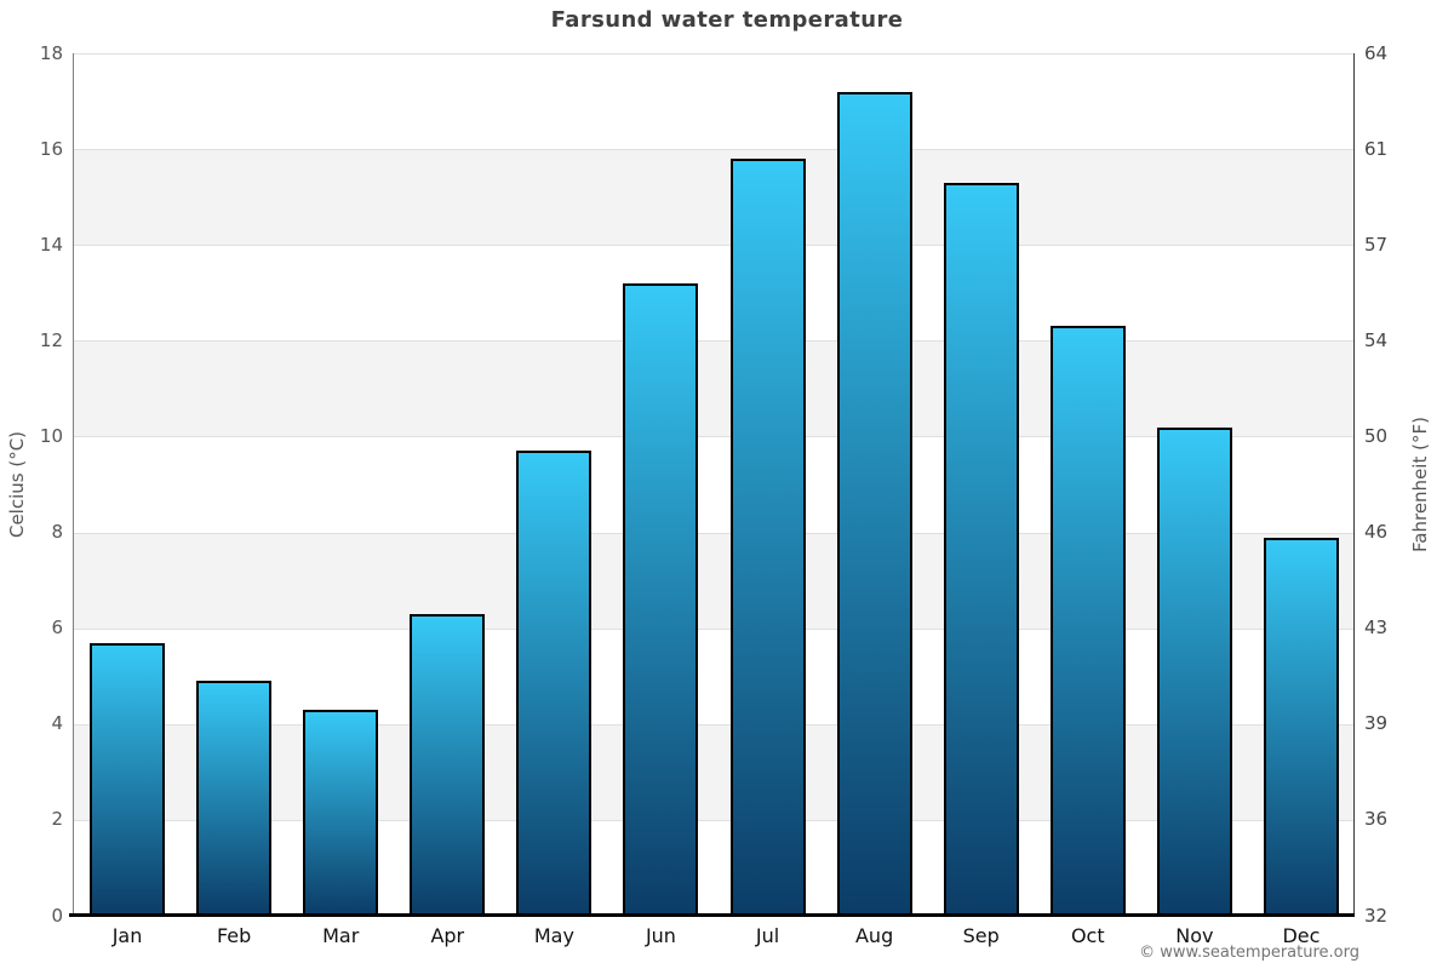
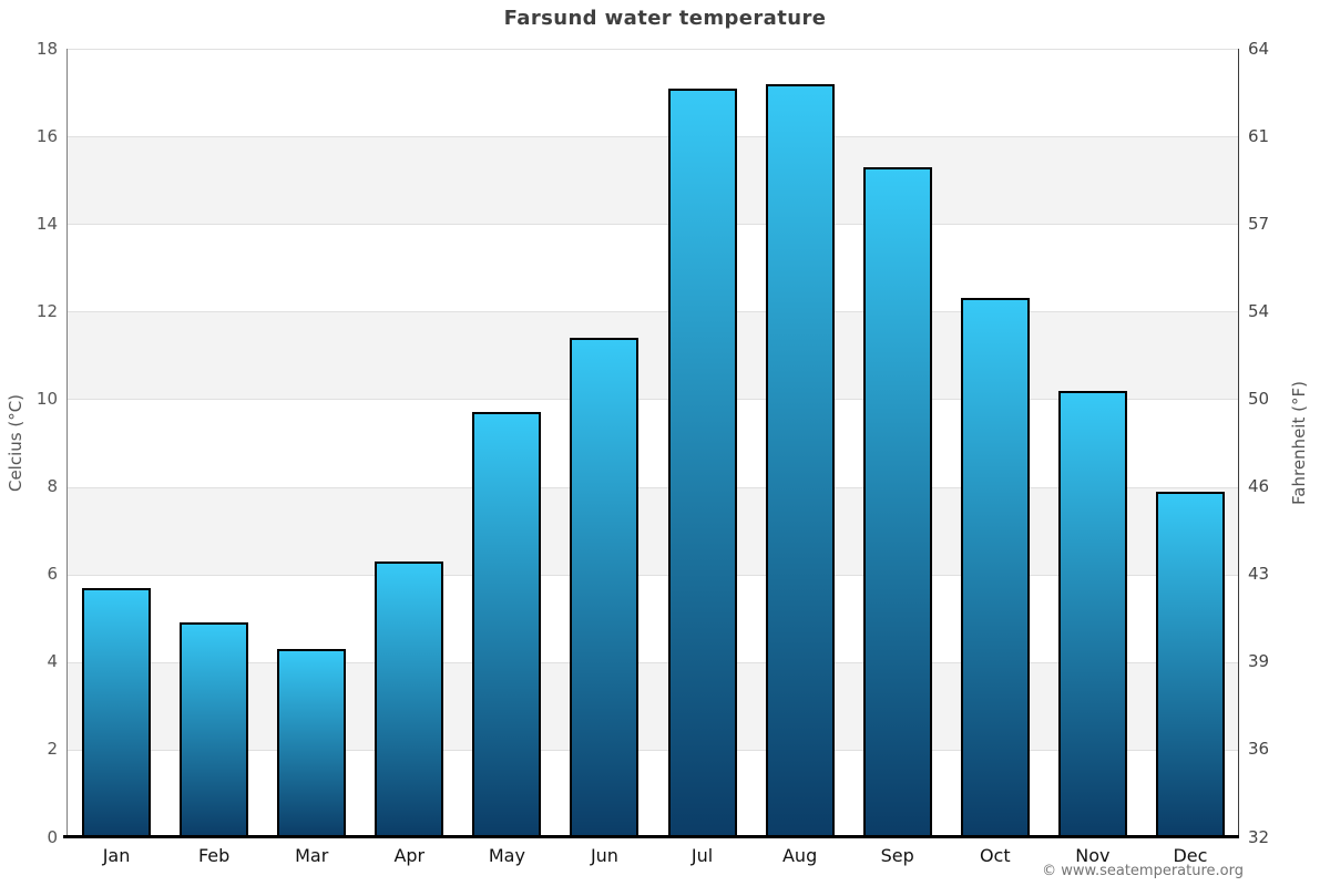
Jun: 13.2 -> 11.4
Jul: 15.8 -> 17.1
